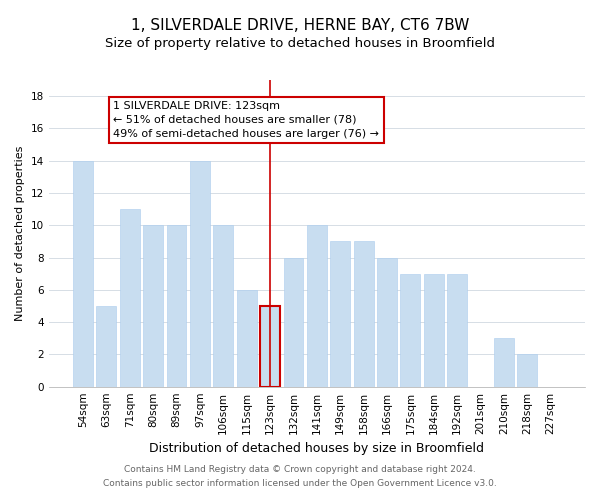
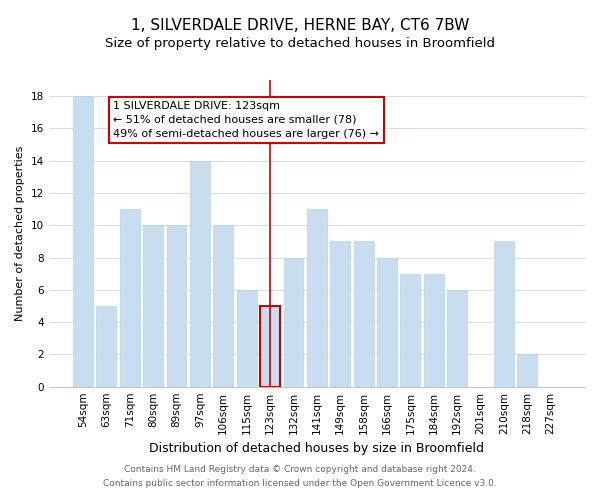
54sqm: 14 -> 18
141sqm: 10 -> 11
192sqm: 7 -> 6
210sqm: 3 -> 9
